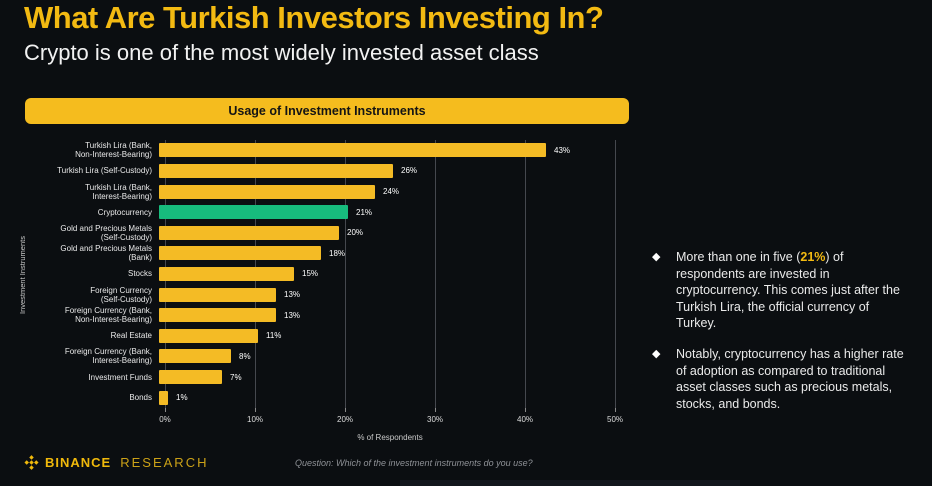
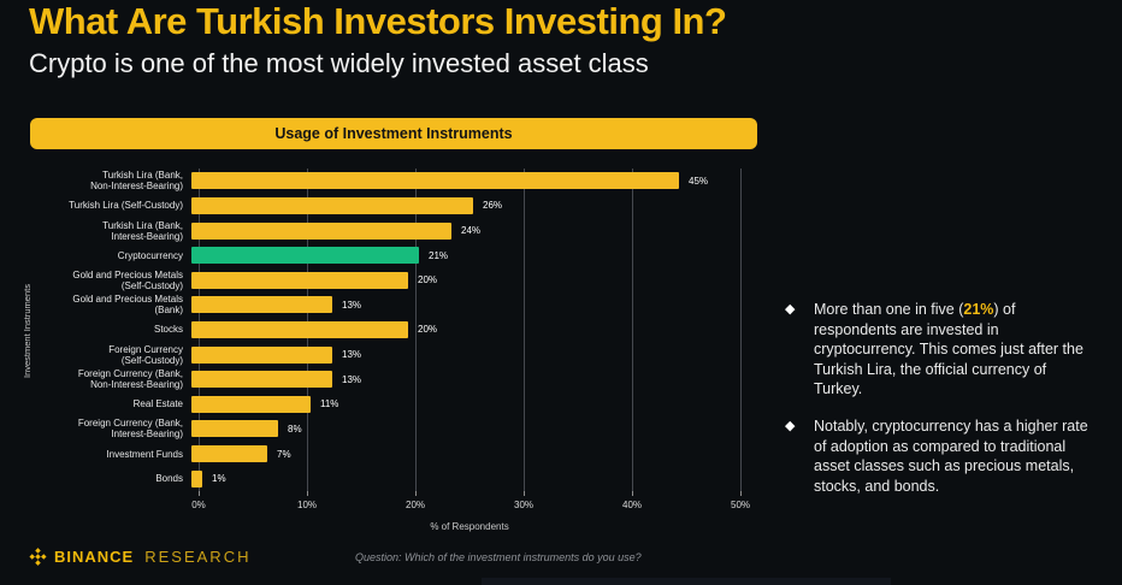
Turkish Lira (Bank, Non-Interest-Bearing): 43% -> 45%
Gold and Precious Metals (Bank): 18% -> 13%
Stocks: 15% -> 20%
